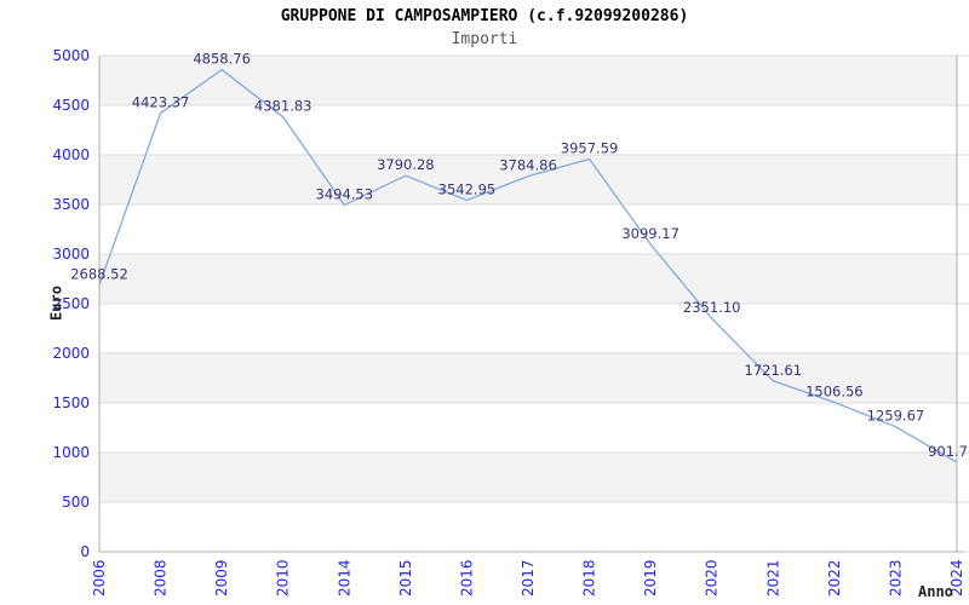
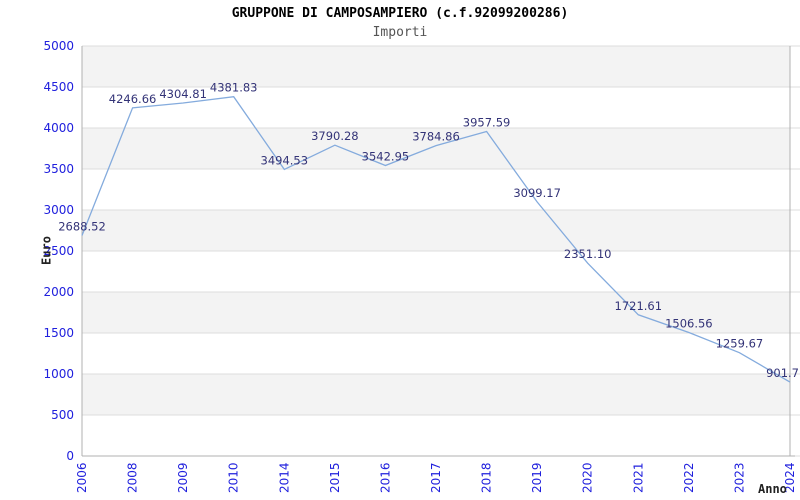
2008: 4423.37 -> 4246.66
2009: 4858.76 -> 4304.81
